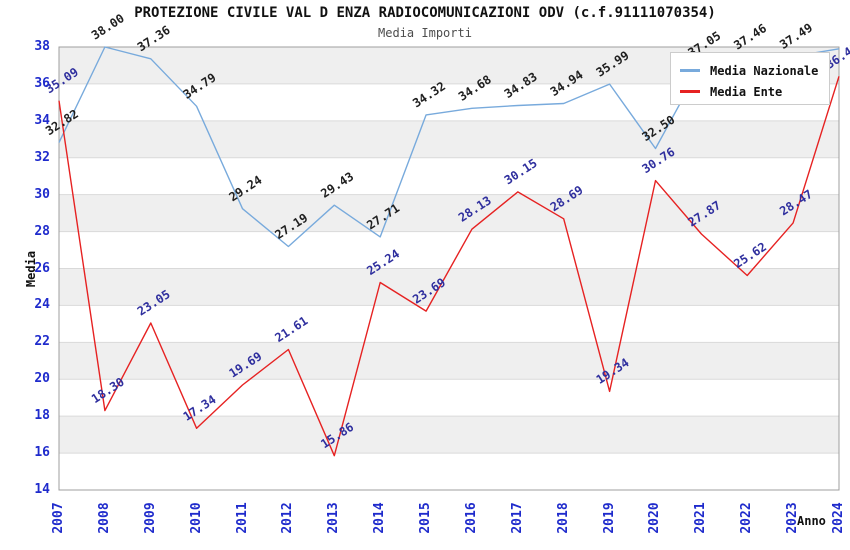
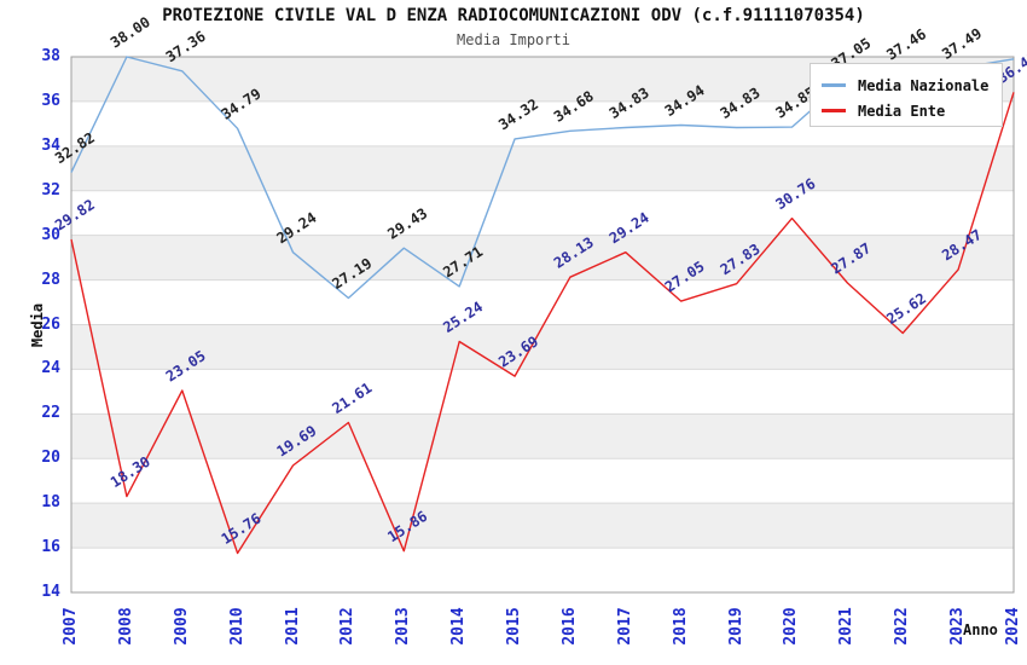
Media Ente/2007: 35.09 -> 29.82
Media Ente/2010: 17.34 -> 15.76
Media Ente/2017: 30.15 -> 29.24
Media Ente/2018: 28.69 -> 27.05
Media Nazionale/2019: 35.99 -> 34.83
Media Ente/2019: 19.34 -> 27.83
Media Nazionale/2020: 32.50 -> 34.85
